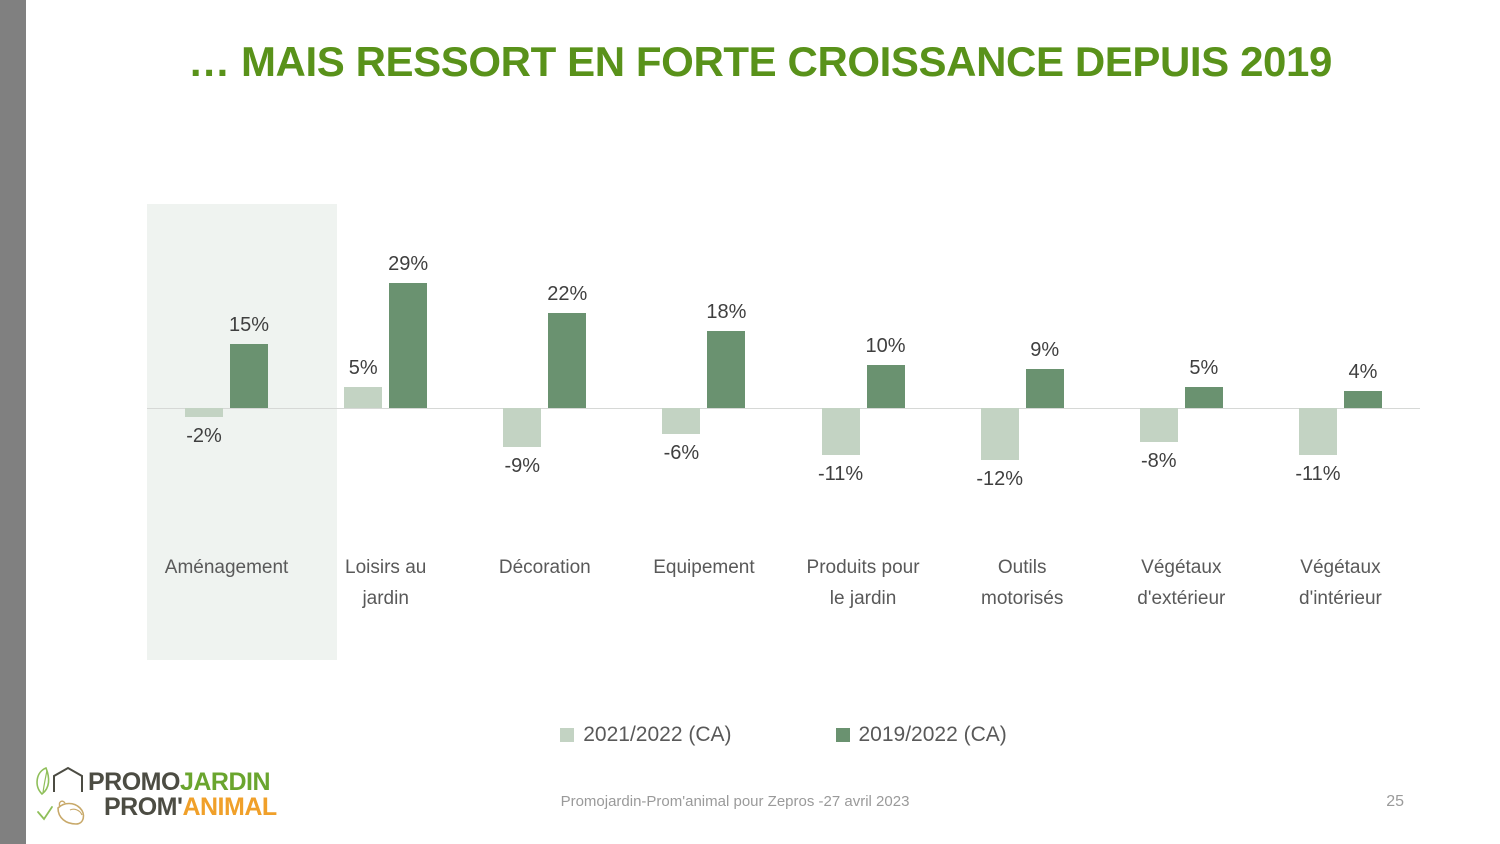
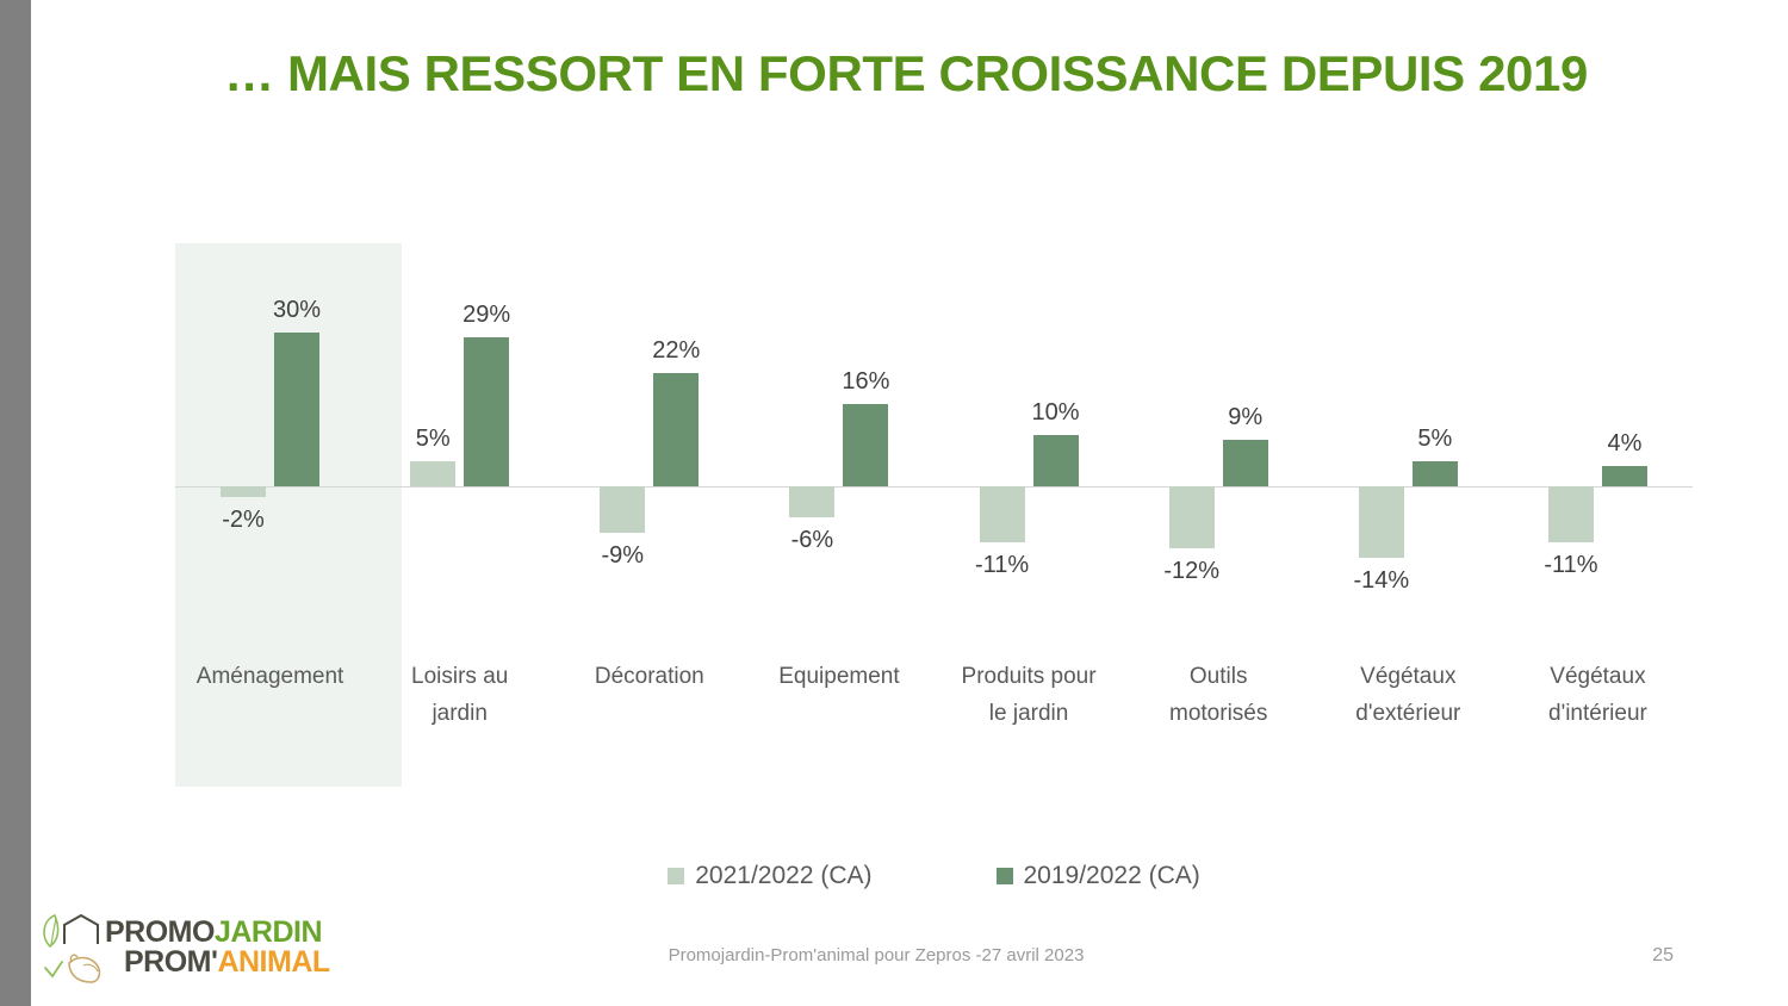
2019/2022 (CA)/Aménagement: 15% -> 30%
2019/2022 (CA)/Equipement: 18% -> 16%
2021/2022 (CA)/Végétaux d'extérieur: -8% -> -14%
